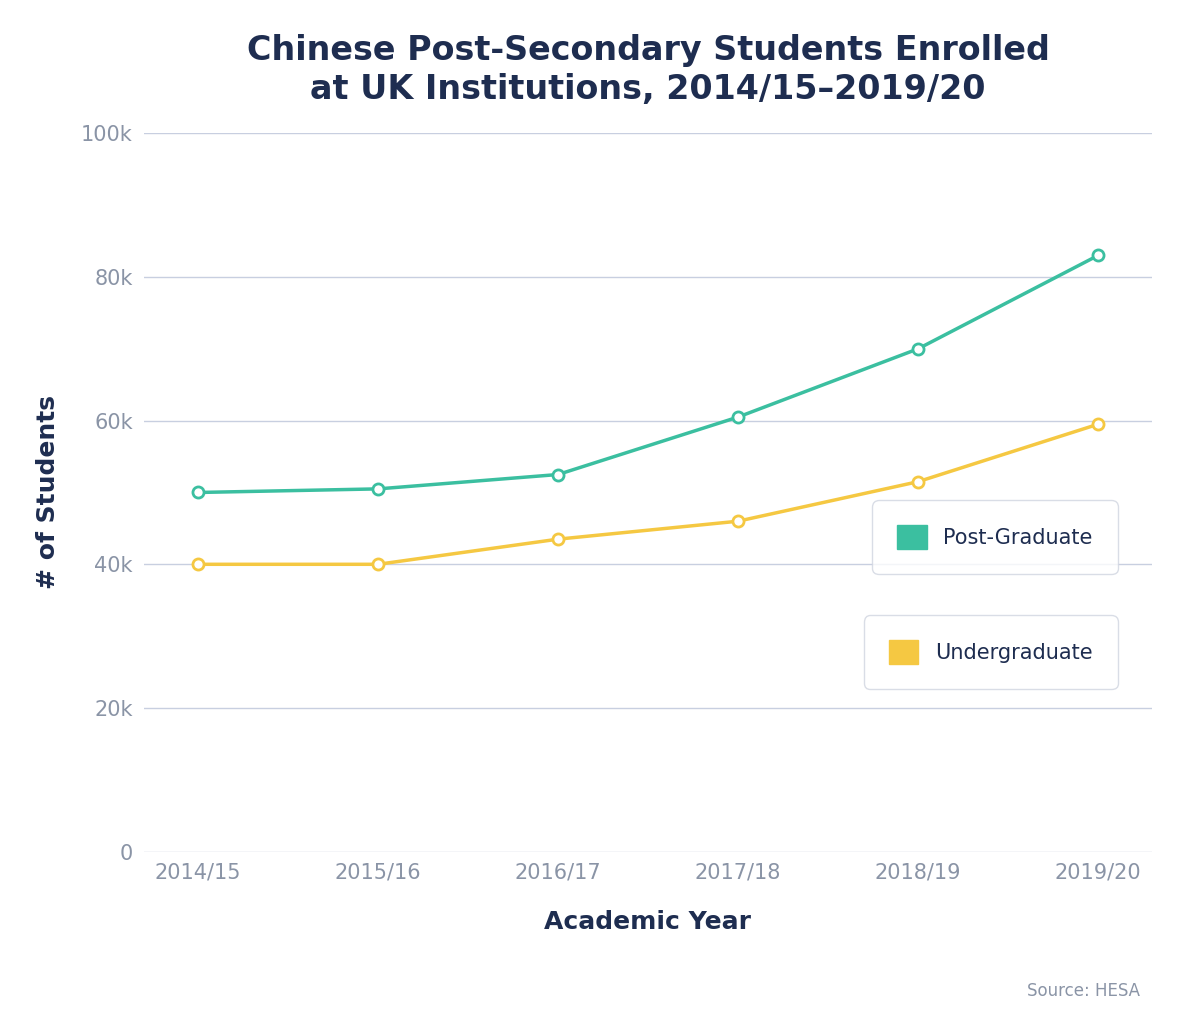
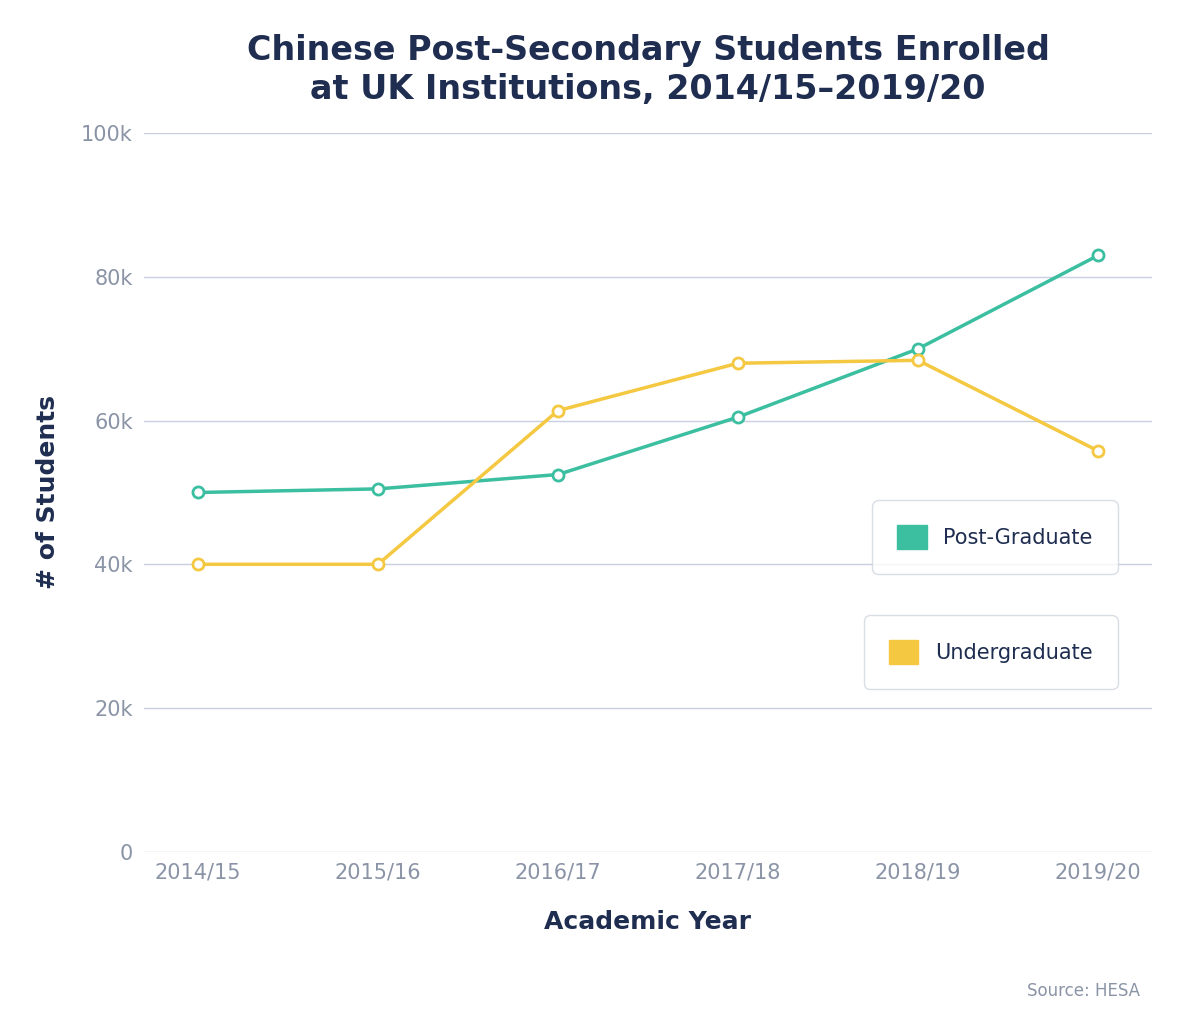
Undergraduate/2016/17: 43.5k -> 61.4k
Undergraduate/2017/18: 46.0k -> 68.0k
Undergraduate/2018/19: 51.5k -> 68.4k
Undergraduate/2019/20: 59.5k -> 55.8k
